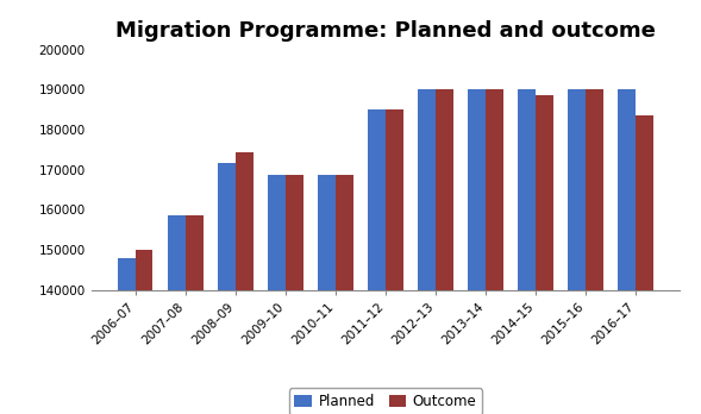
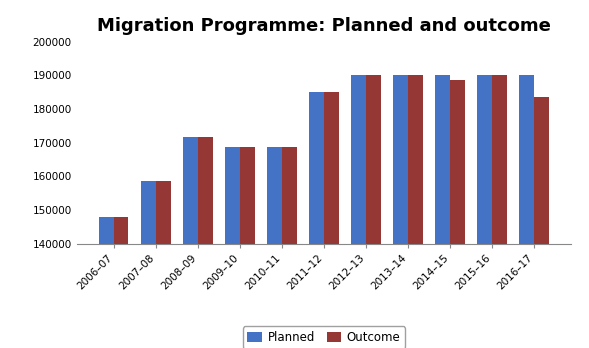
Outcome/2006–07: 150000 -> 148000
Outcome/2008–09: 174500 -> 171800
